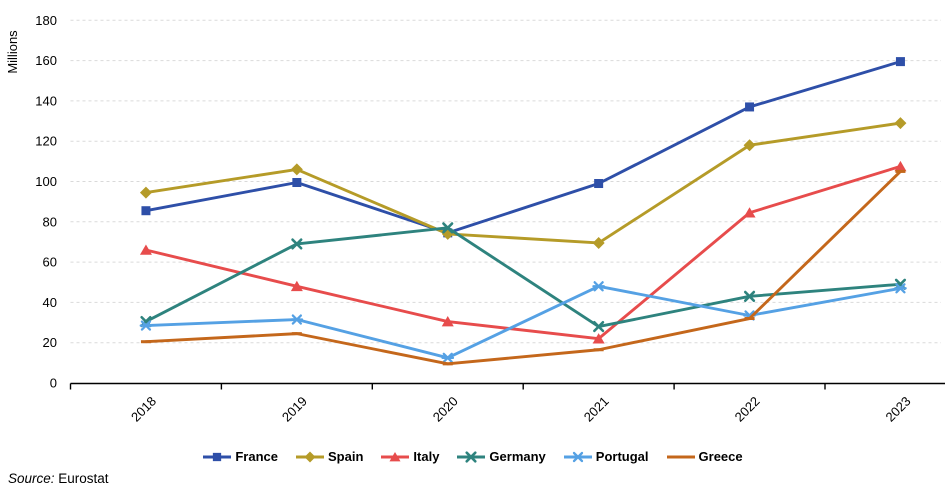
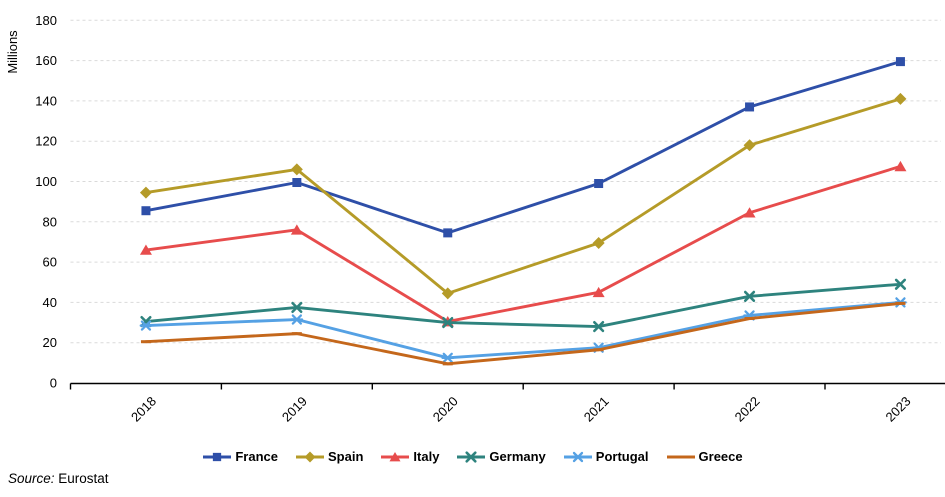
Italy/2019: 48 -> 76
Germany/2019: 69 -> 38
Spain/2020: 74 -> 44
Germany/2020: 77 -> 30
Italy/2021: 22 -> 45
Portugal/2021: 48 -> 18
Spain/2023: 129 -> 141
Portugal/2023: 47 -> 40
Greece/2023: 105 -> 40
